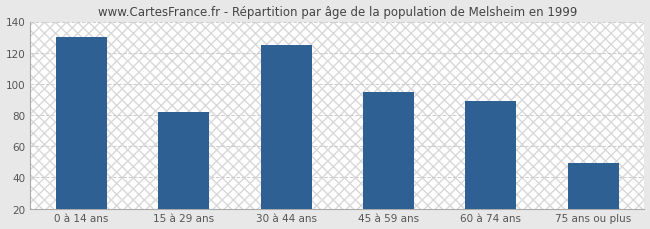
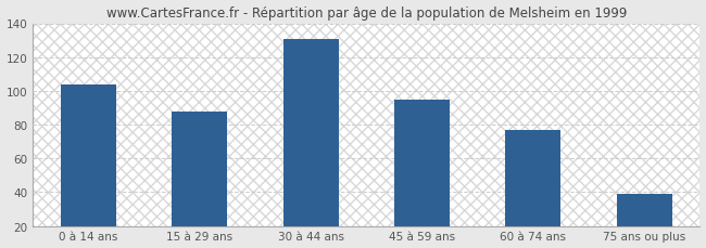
0 à 14 ans: 130 -> 104
15 à 29 ans: 82 -> 88
30 à 44 ans: 125 -> 131
60 à 74 ans: 89 -> 77
75 ans ou plus: 49 -> 39
